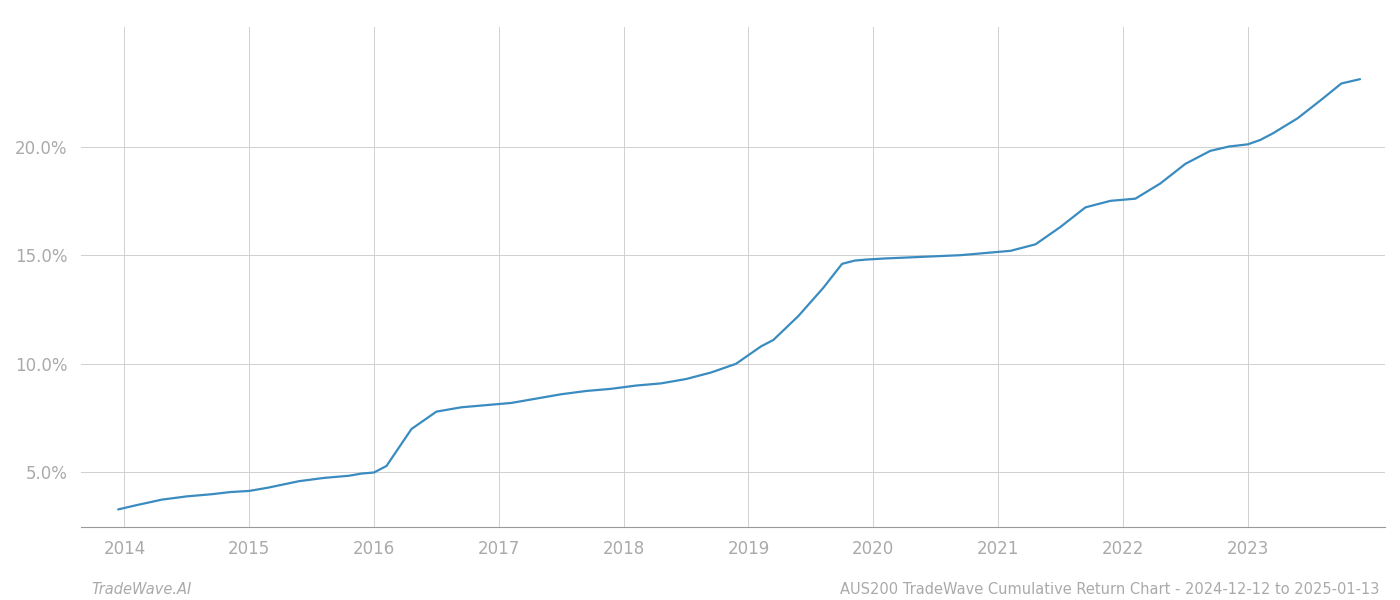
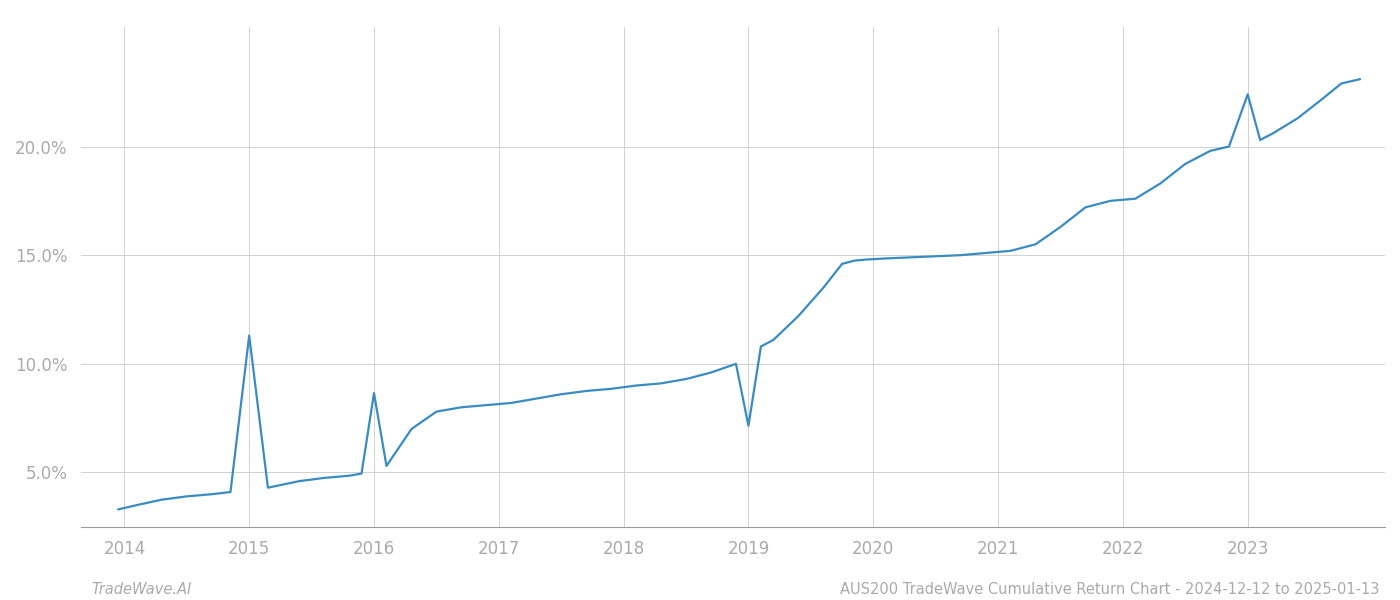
2015: 4.15% -> 11.30%
2016: 5.00% -> 8.65%
2019: 10.40% -> 7.15%
2023: 20.10% -> 22.40%
